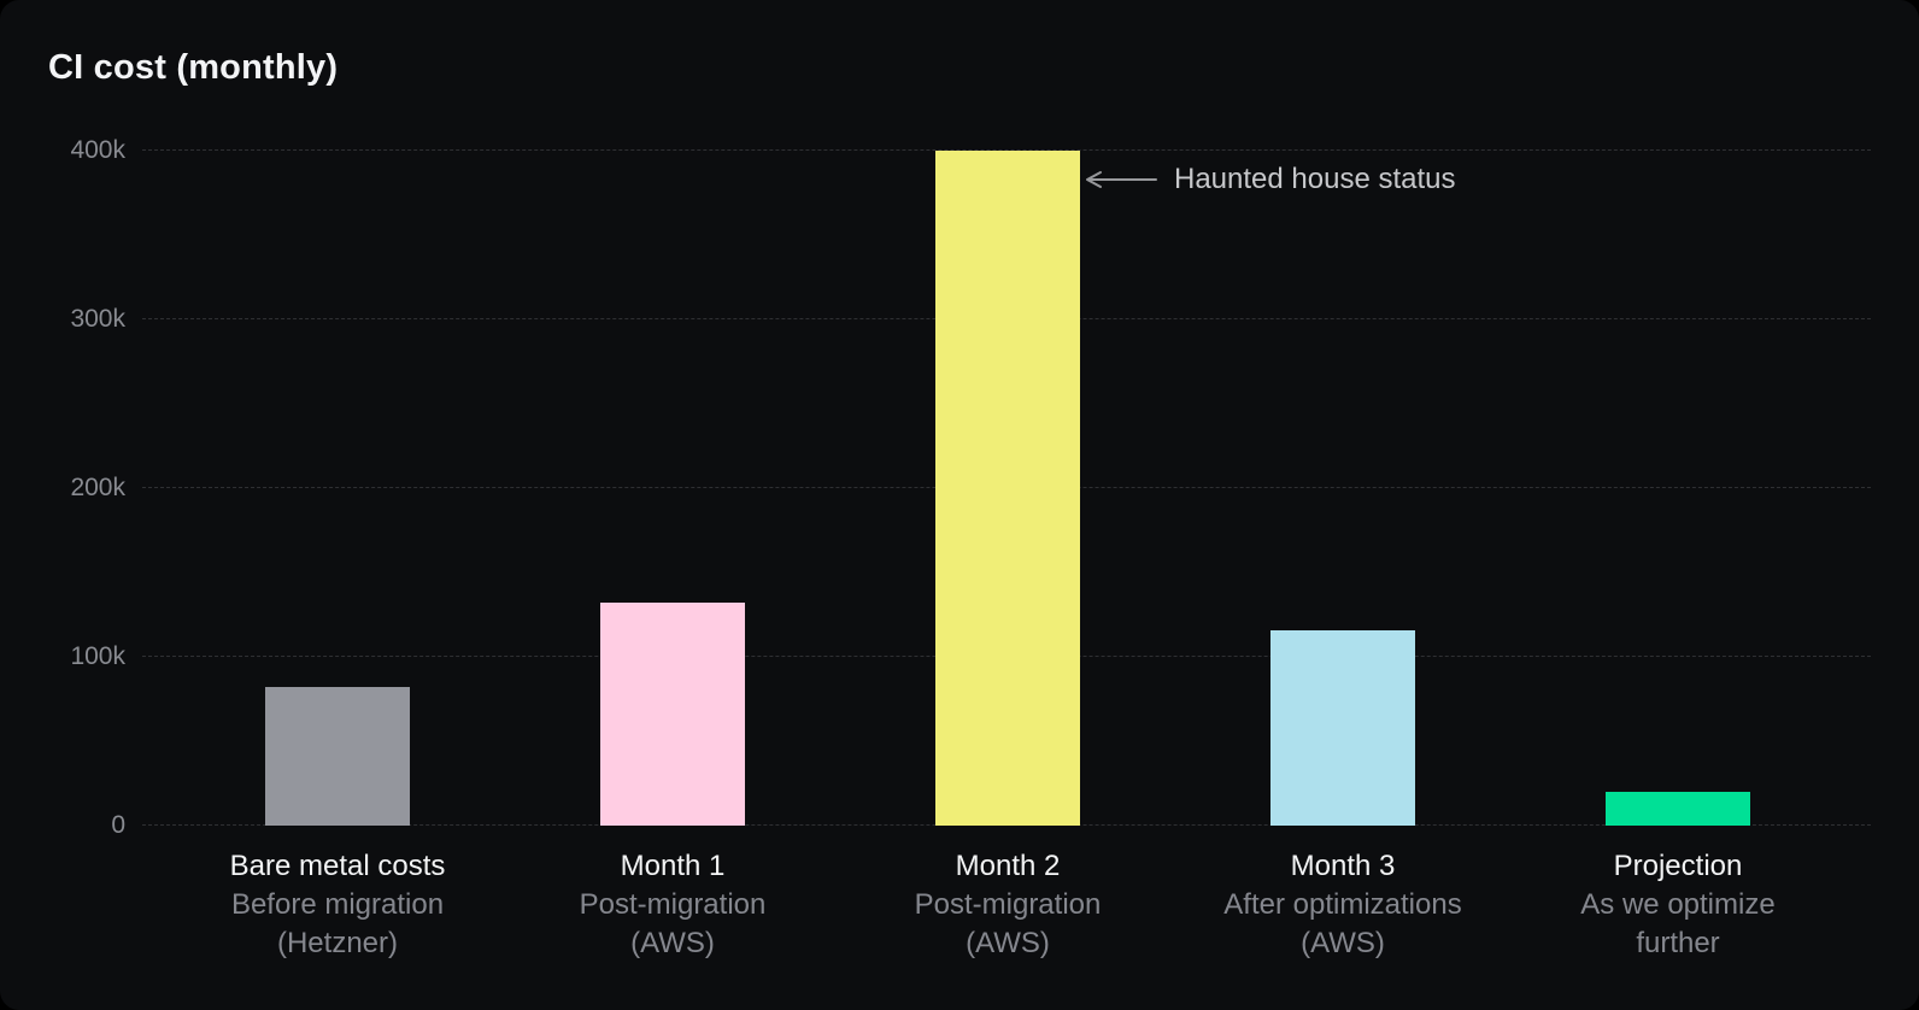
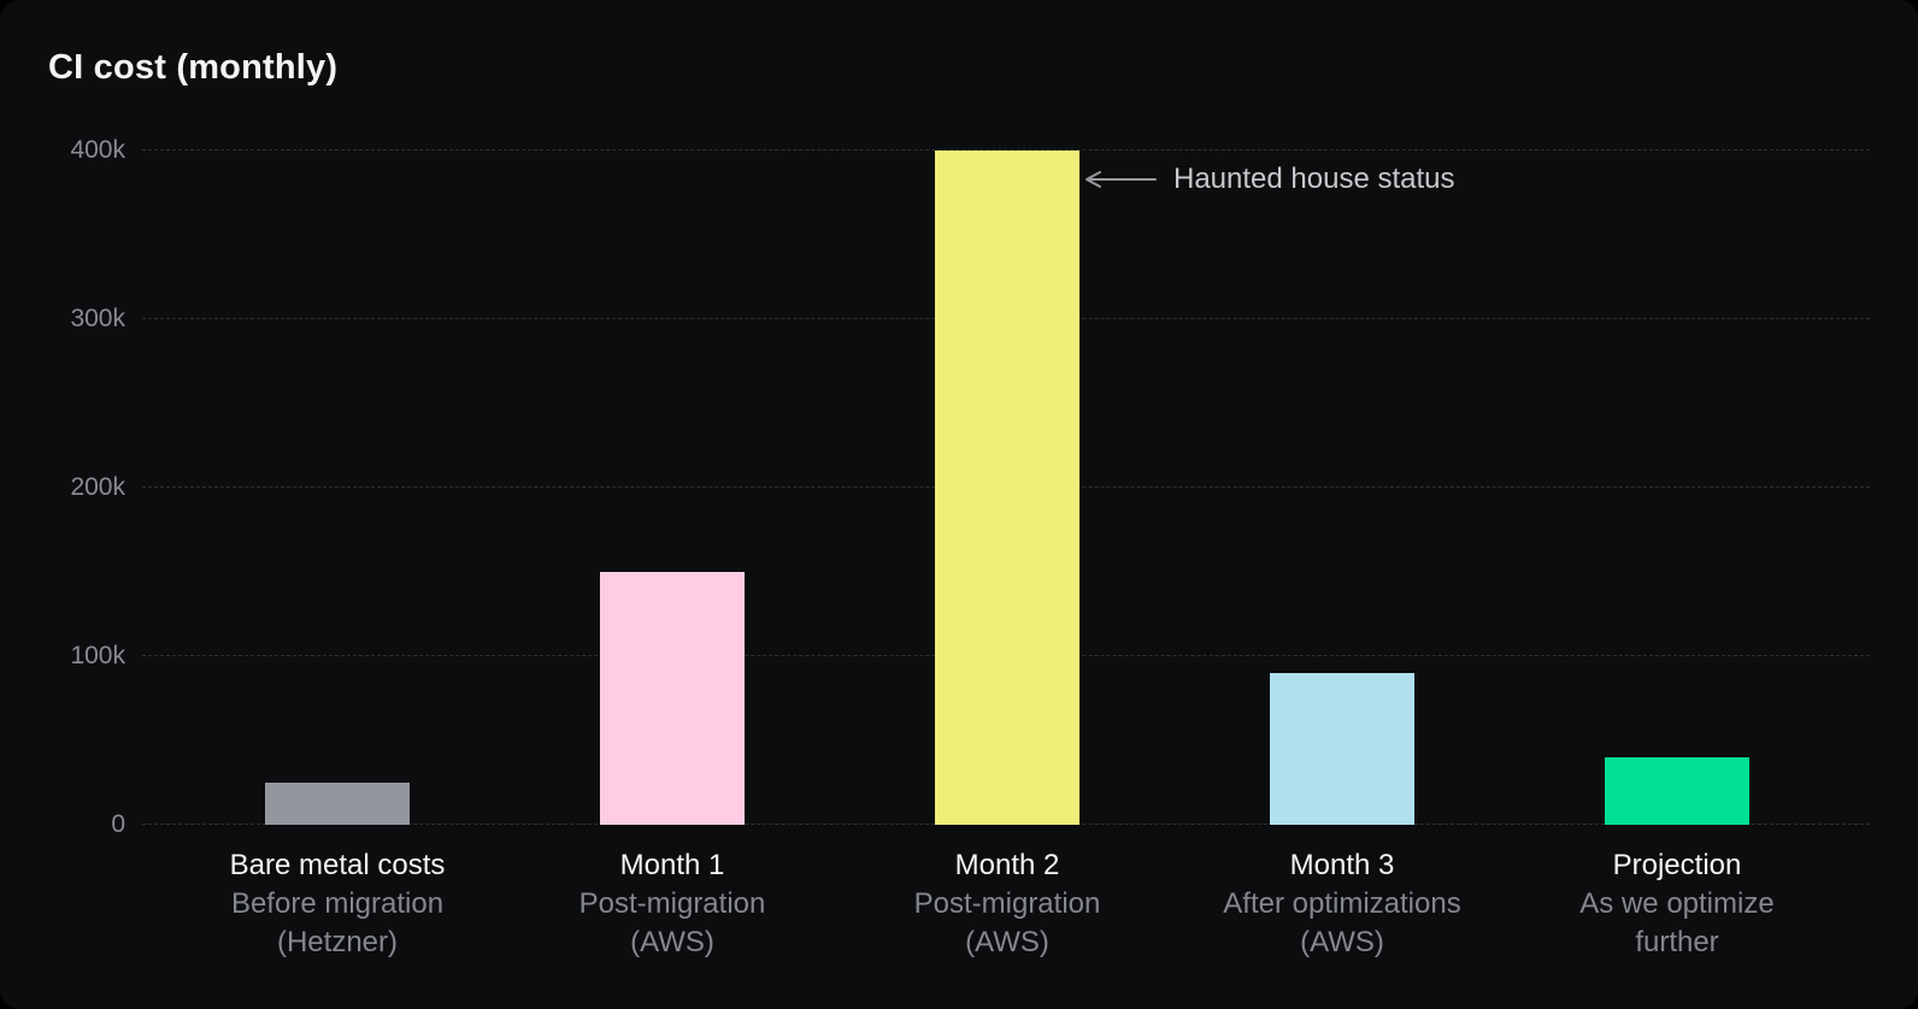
Bare metal costs: 82k -> 25k
Month 1: 132k -> 150k
Month 3: 116k -> 90k
Projection: 20k -> 40k
